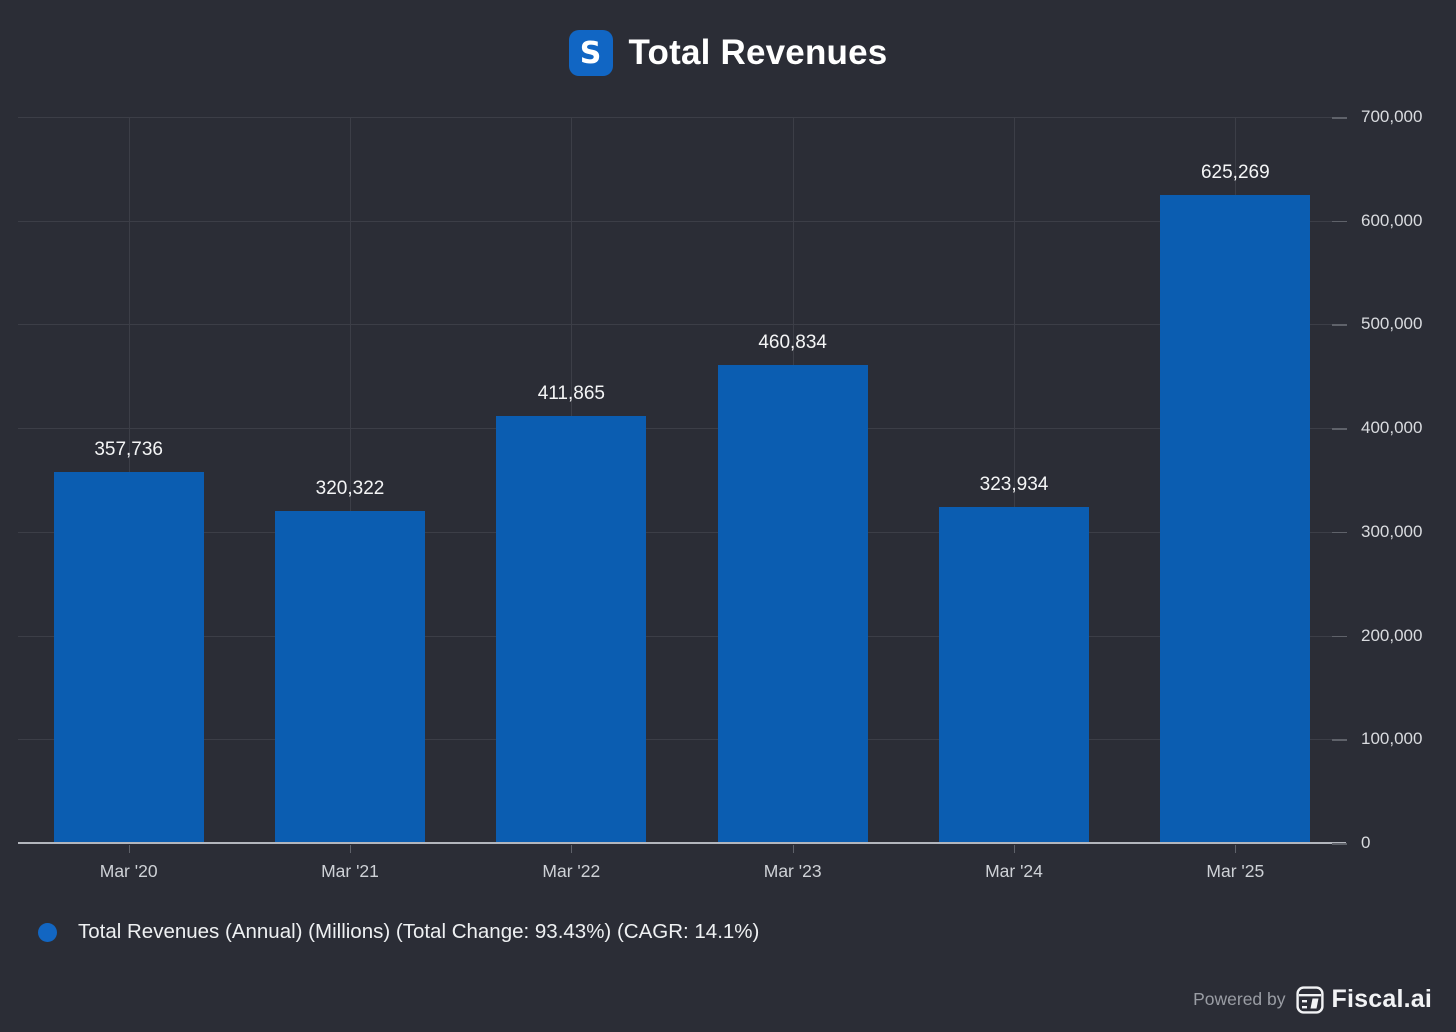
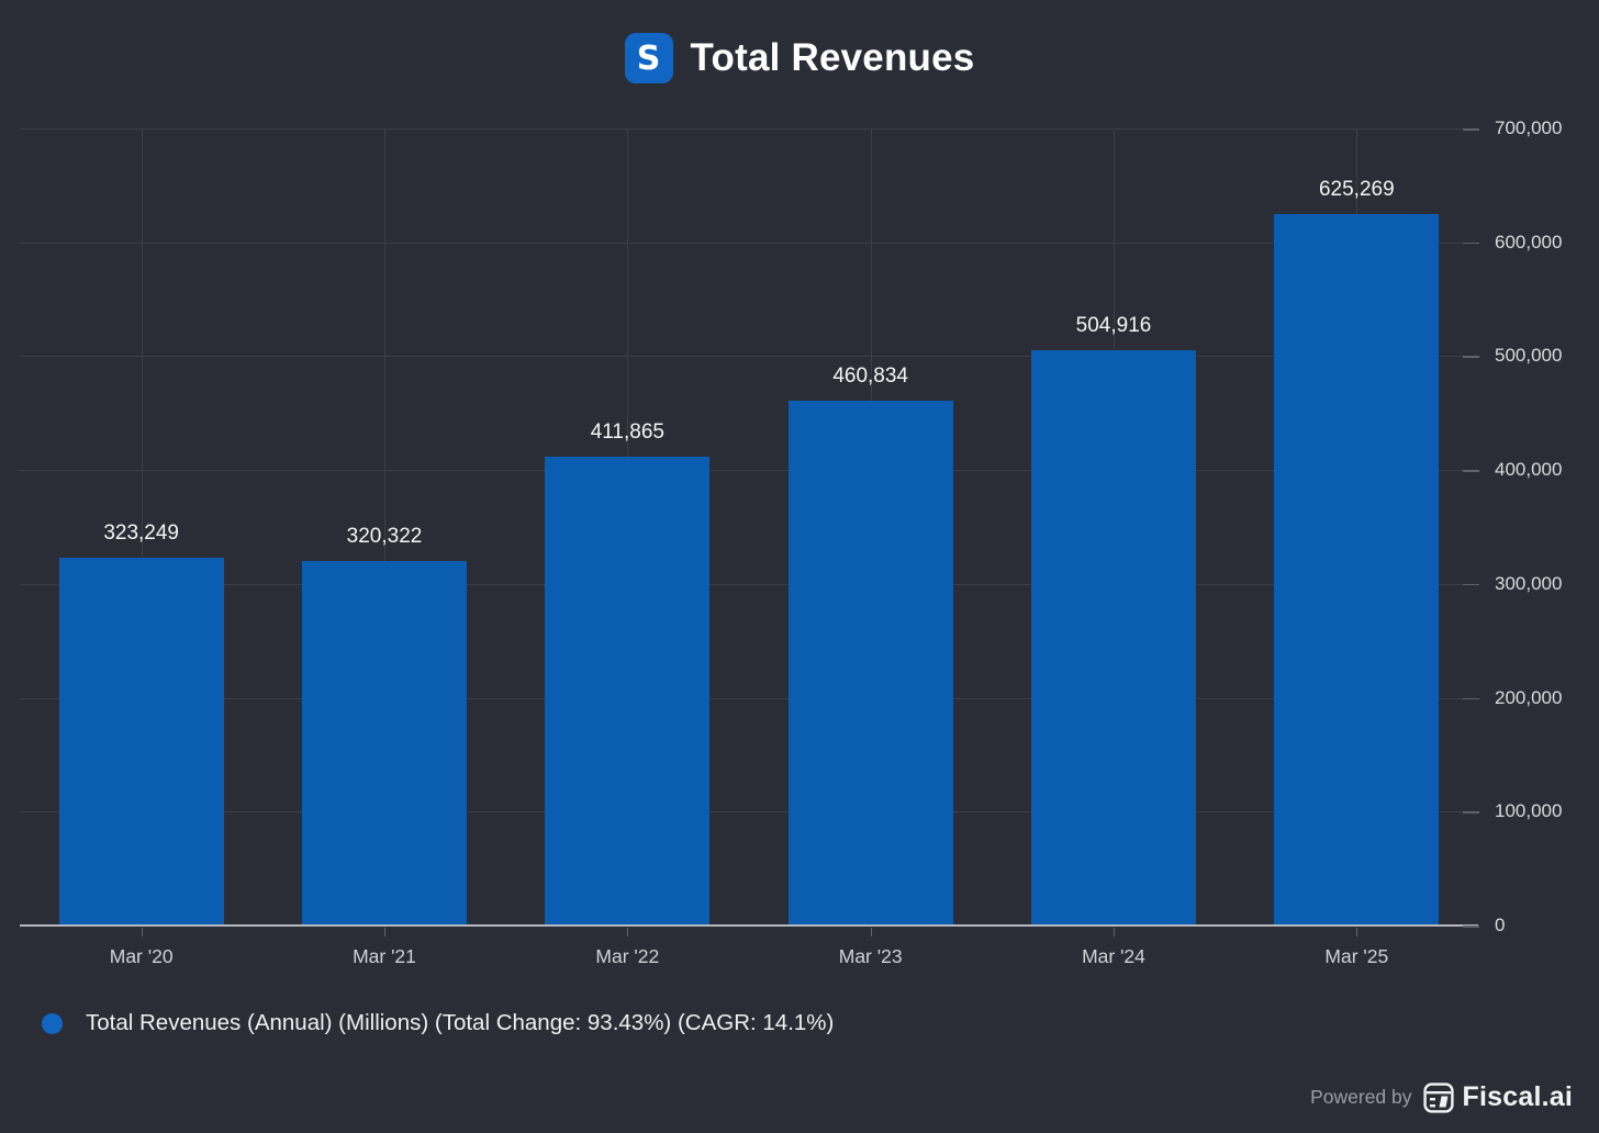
Mar '20: 357,736 -> 323,249
Mar '24: 323,934 -> 504,916
